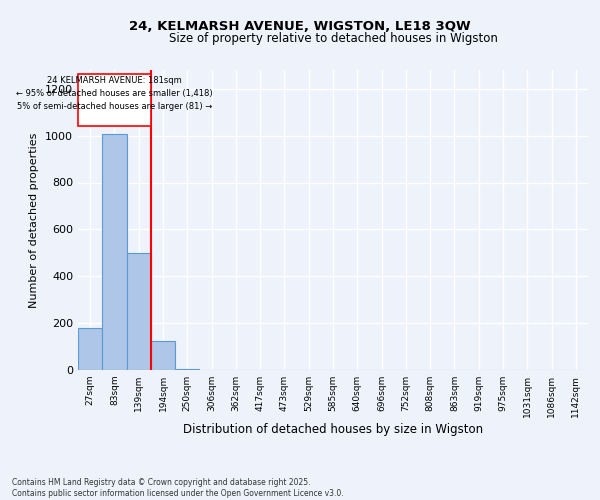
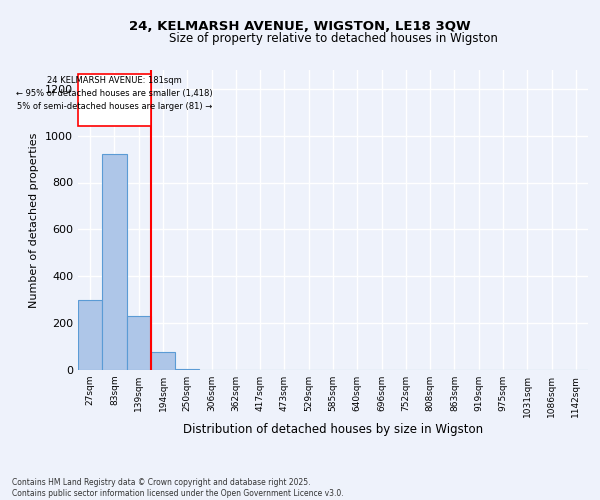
27sqm: 180 -> 300
83sqm: 1005 -> 920
139sqm: 500 -> 230
194sqm: 125 -> 75
